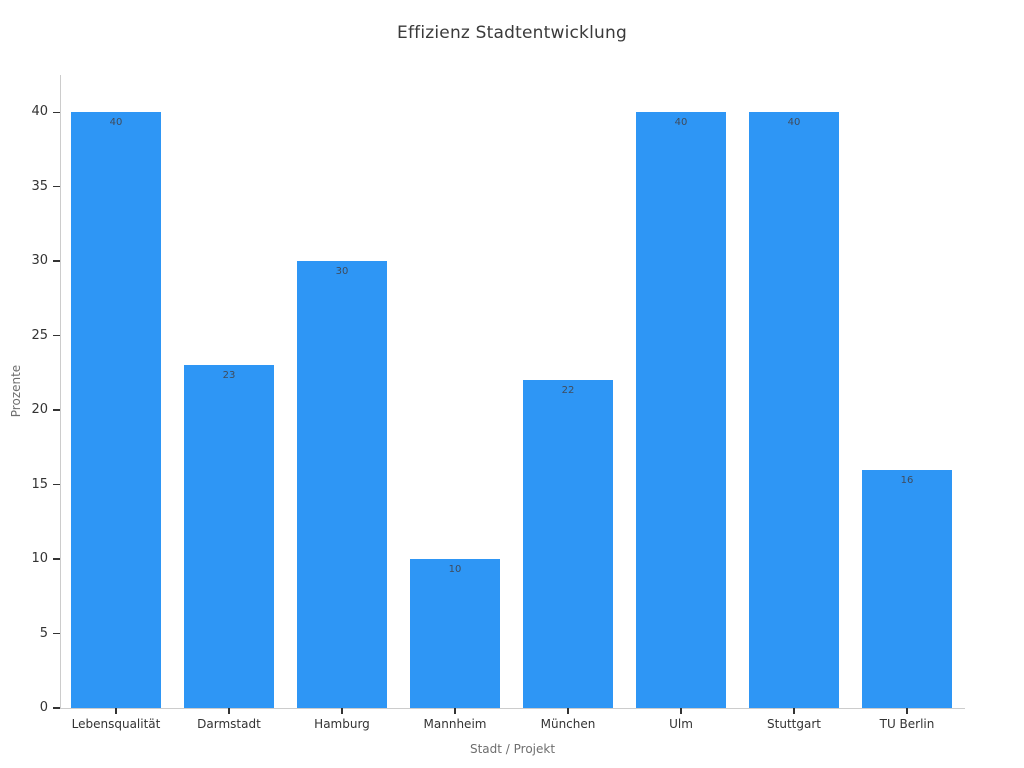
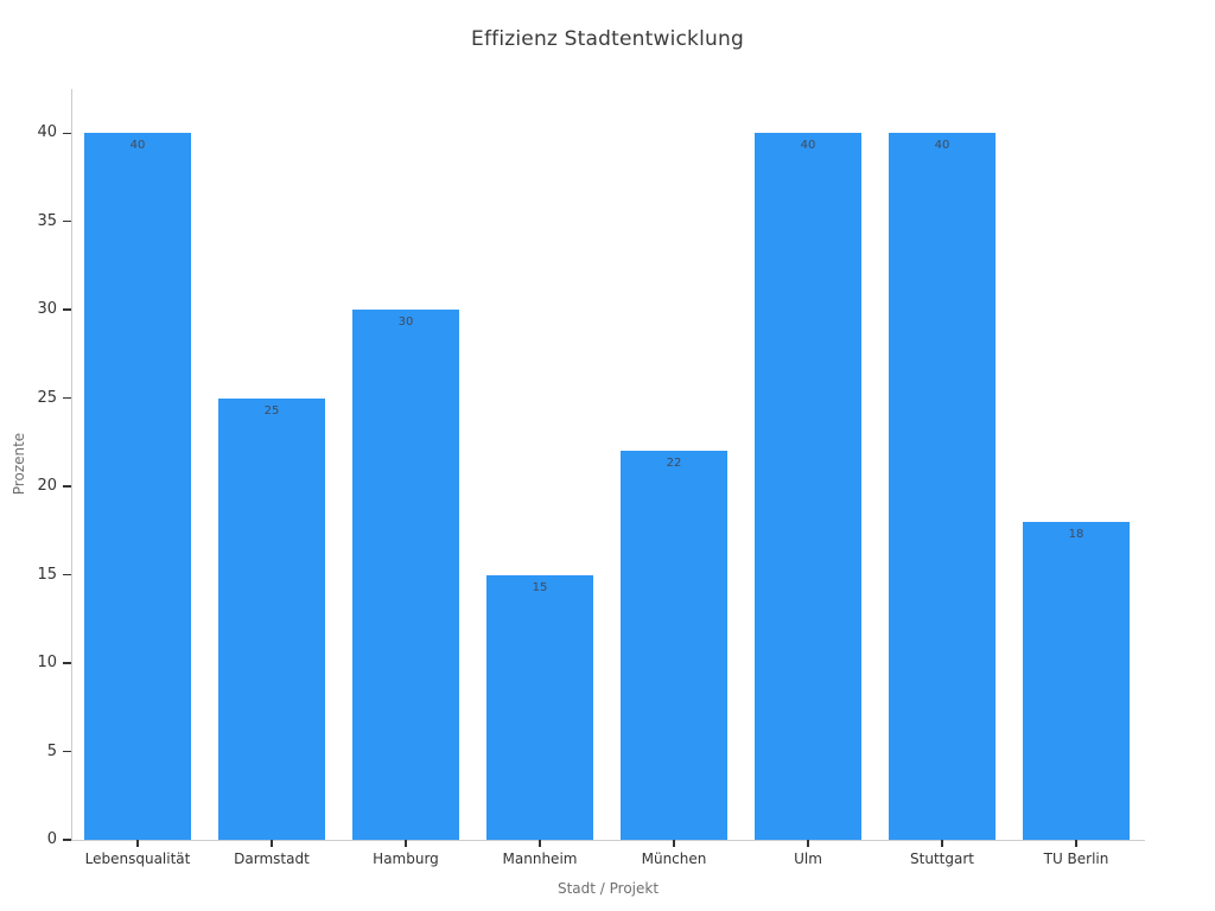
Darmstadt: 23 -> 25
Mannheim: 10 -> 15
TU Berlin: 16 -> 18
